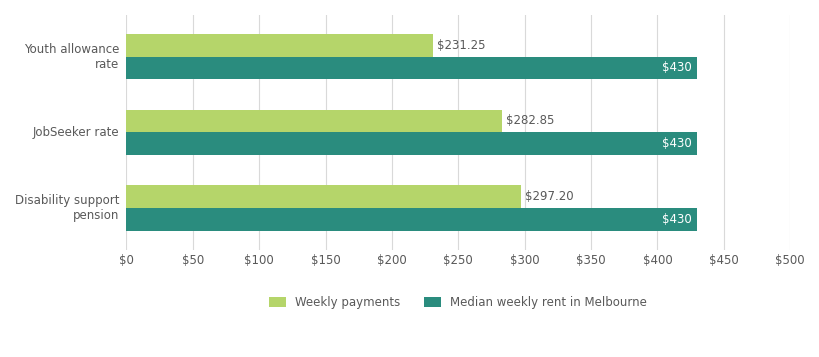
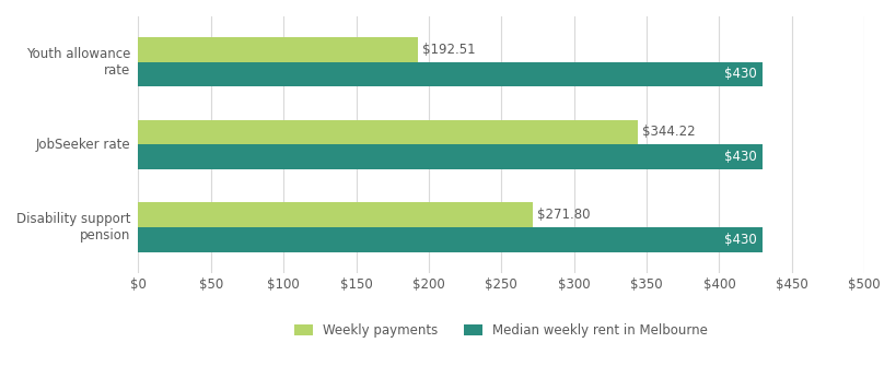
Weekly payments/Youth allowance rate: $231.25 -> $192.51
Weekly payments/JobSeeker rate: $282.85 -> $344.22
Weekly payments/Disability support pension: $297.20 -> $271.80
